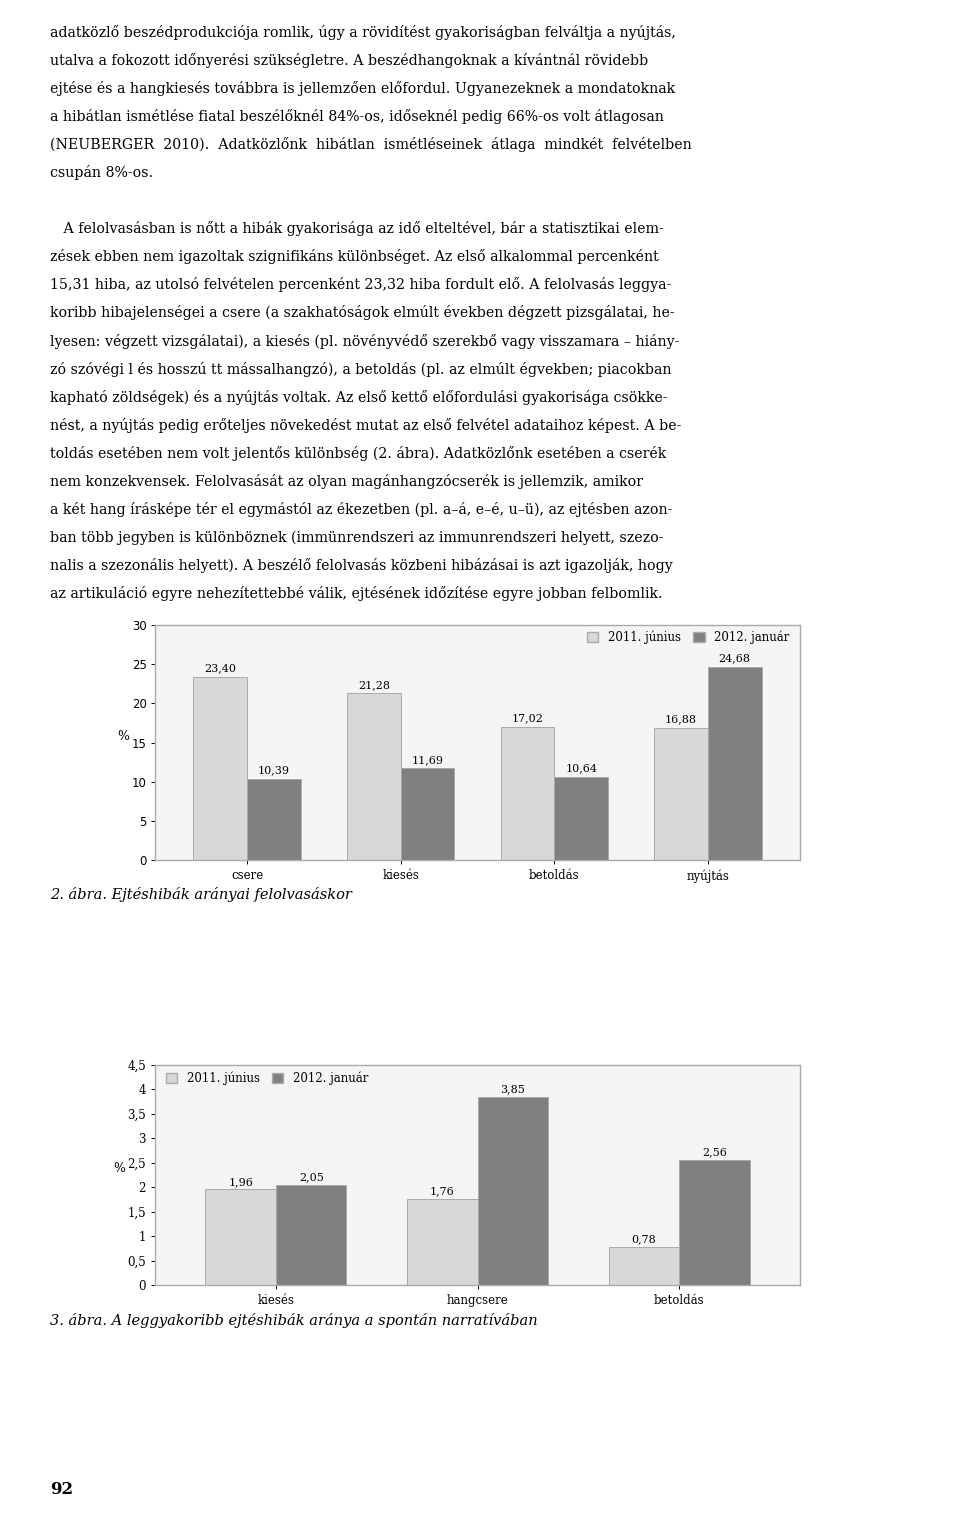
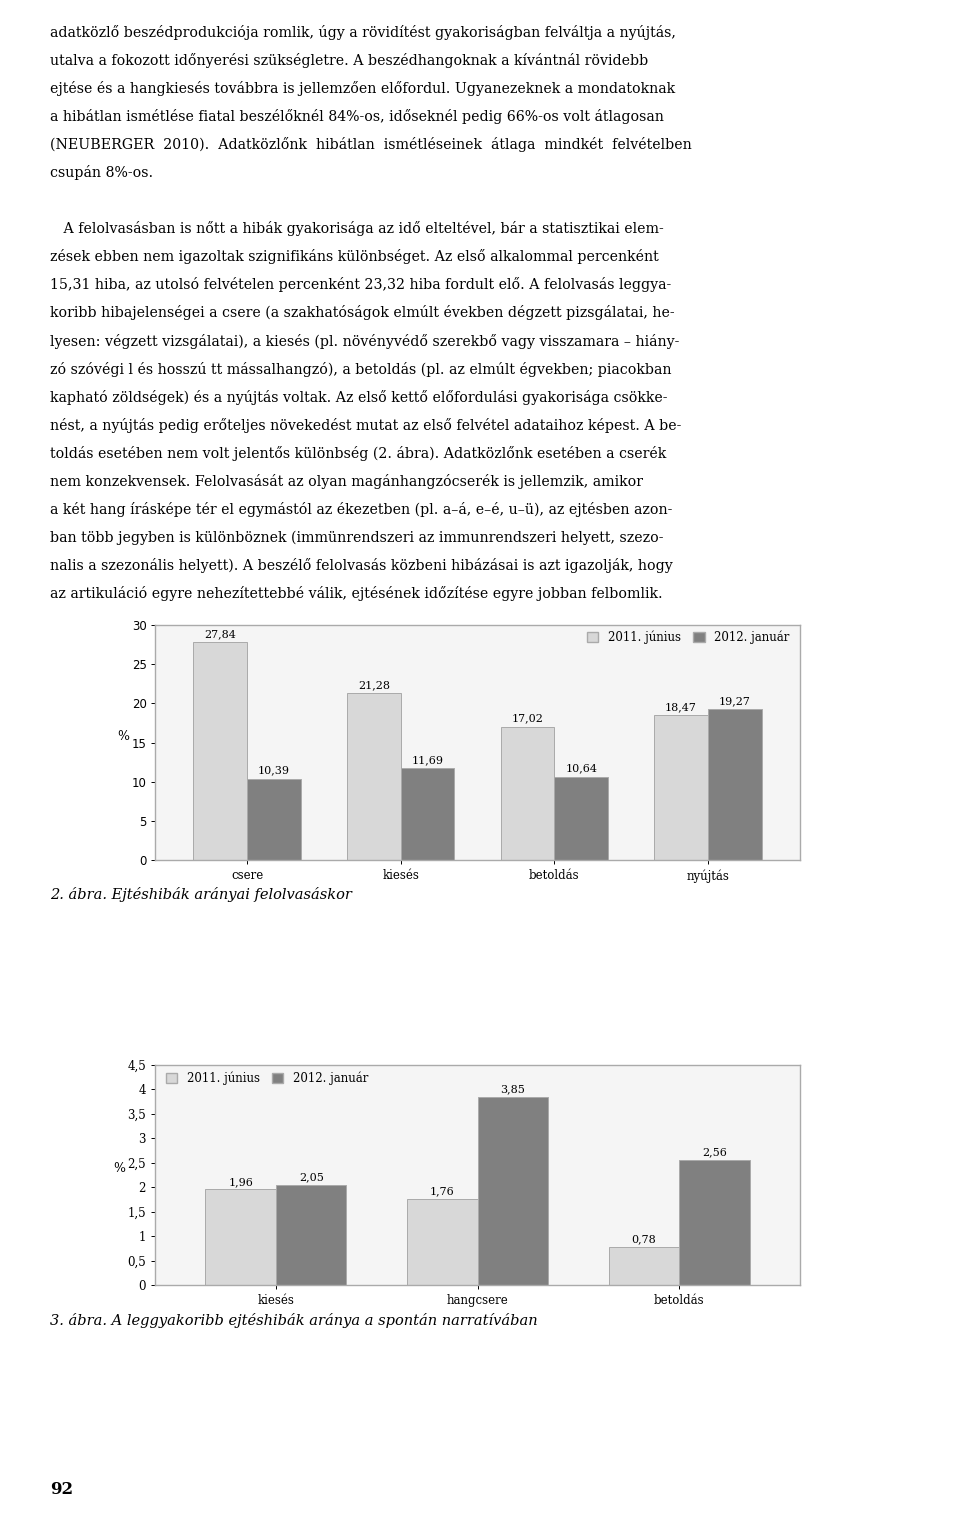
2011. június/csere: 23,40 -> 27,84
2011. június/nyújtás: 16,88 -> 18,47
2012. január/nyújtás: 24,68 -> 19,27
